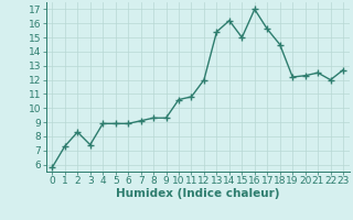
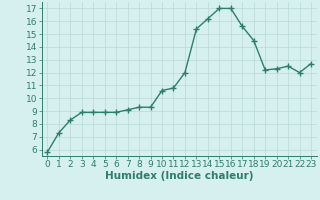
3: 7.4 -> 8.9
15: 15.0 -> 17.0
